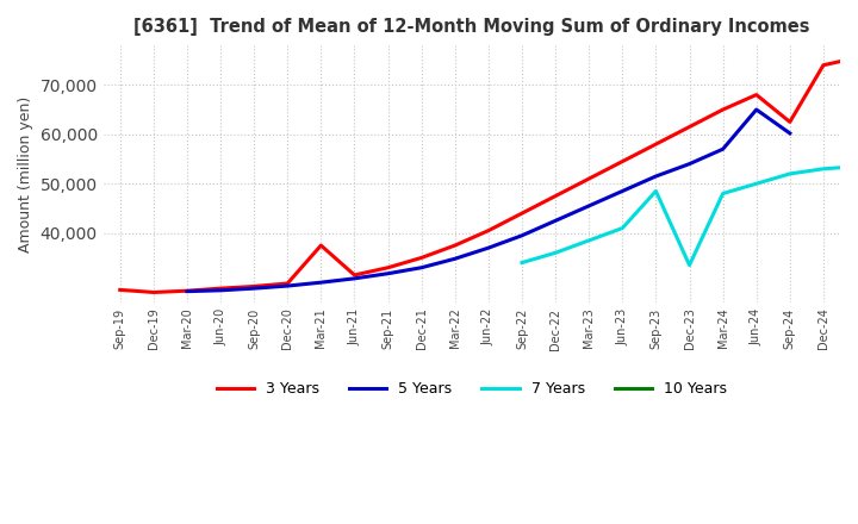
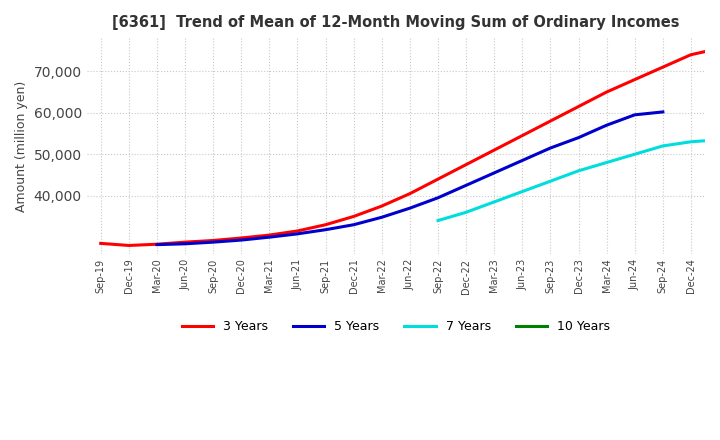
3 Years/Mar-21: 37,500 -> 30,500
7 Years/Sep-23: 48,500 -> 43,500
7 Years/Dec-23: 33,500 -> 46,000
5 Years/Jun-24: 65,000 -> 59,500
3 Years/Sep-24: 62,500 -> 71,000
